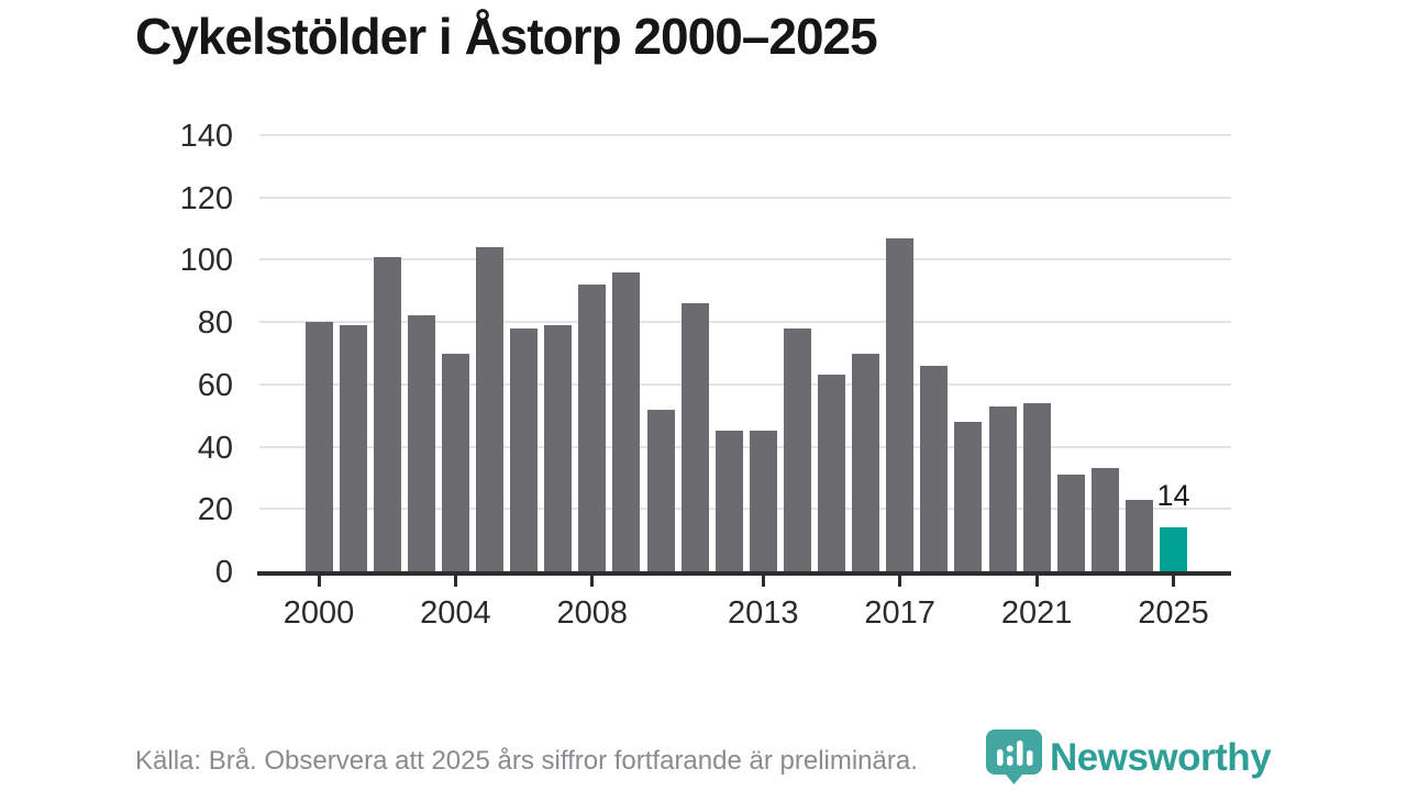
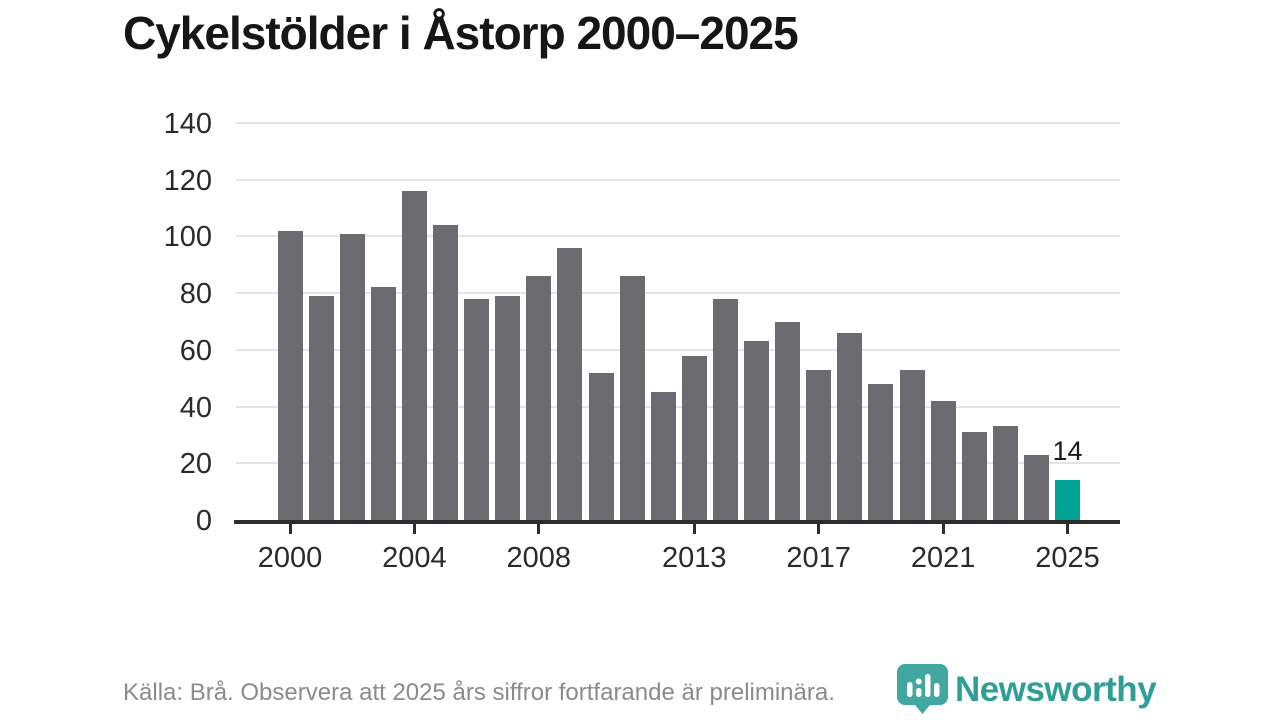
2000: 80 -> 102
2004: 70 -> 116
2008: 92 -> 86
2013: 45 -> 58
2017: 107 -> 53
2021: 54 -> 42
